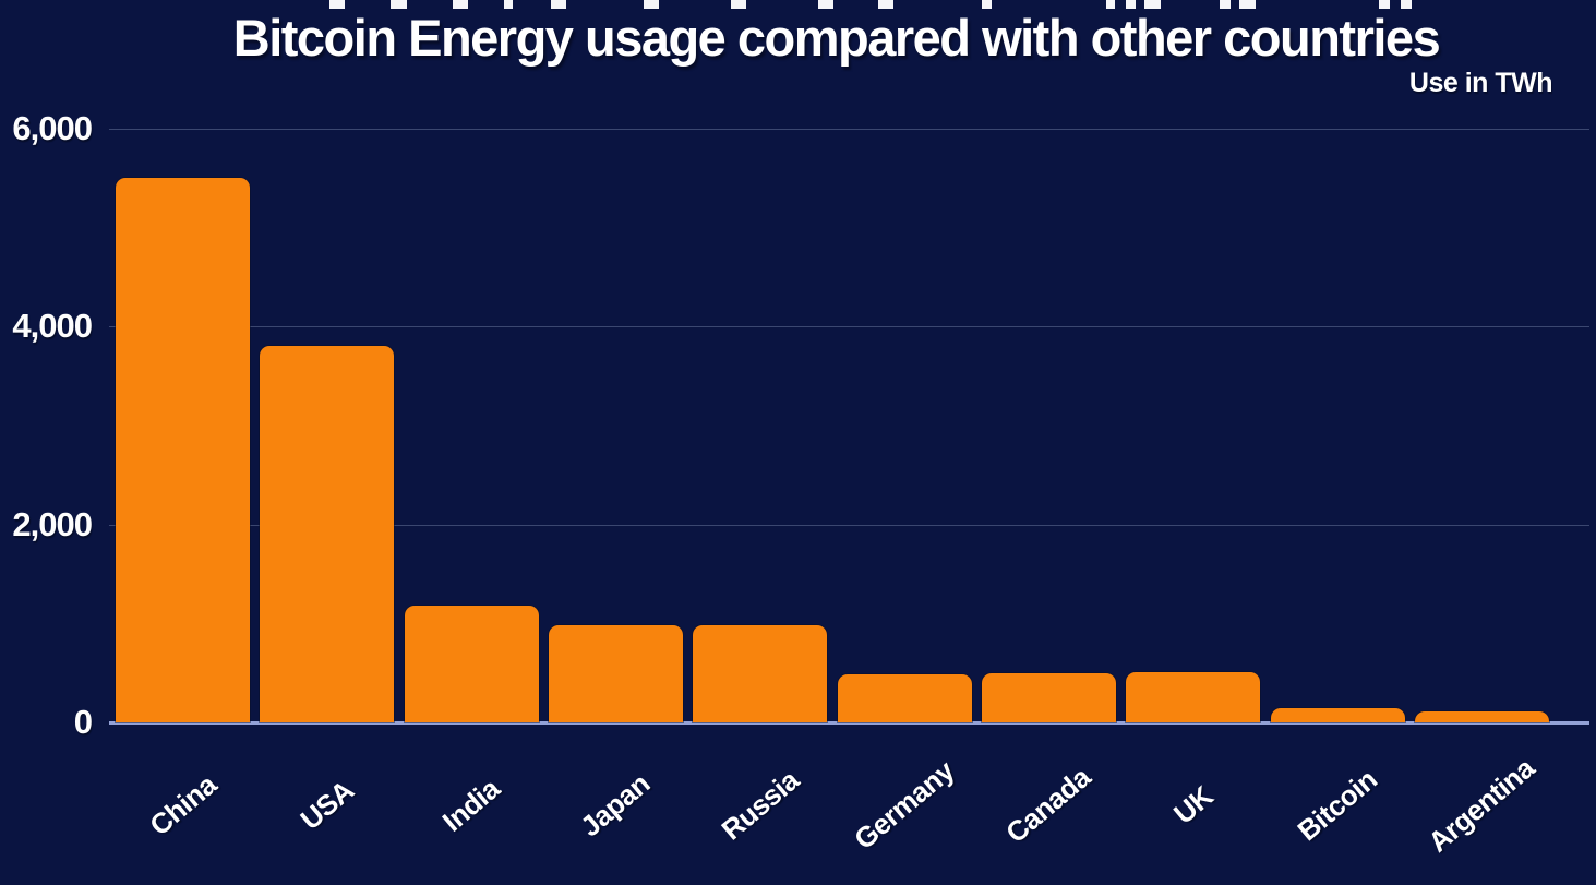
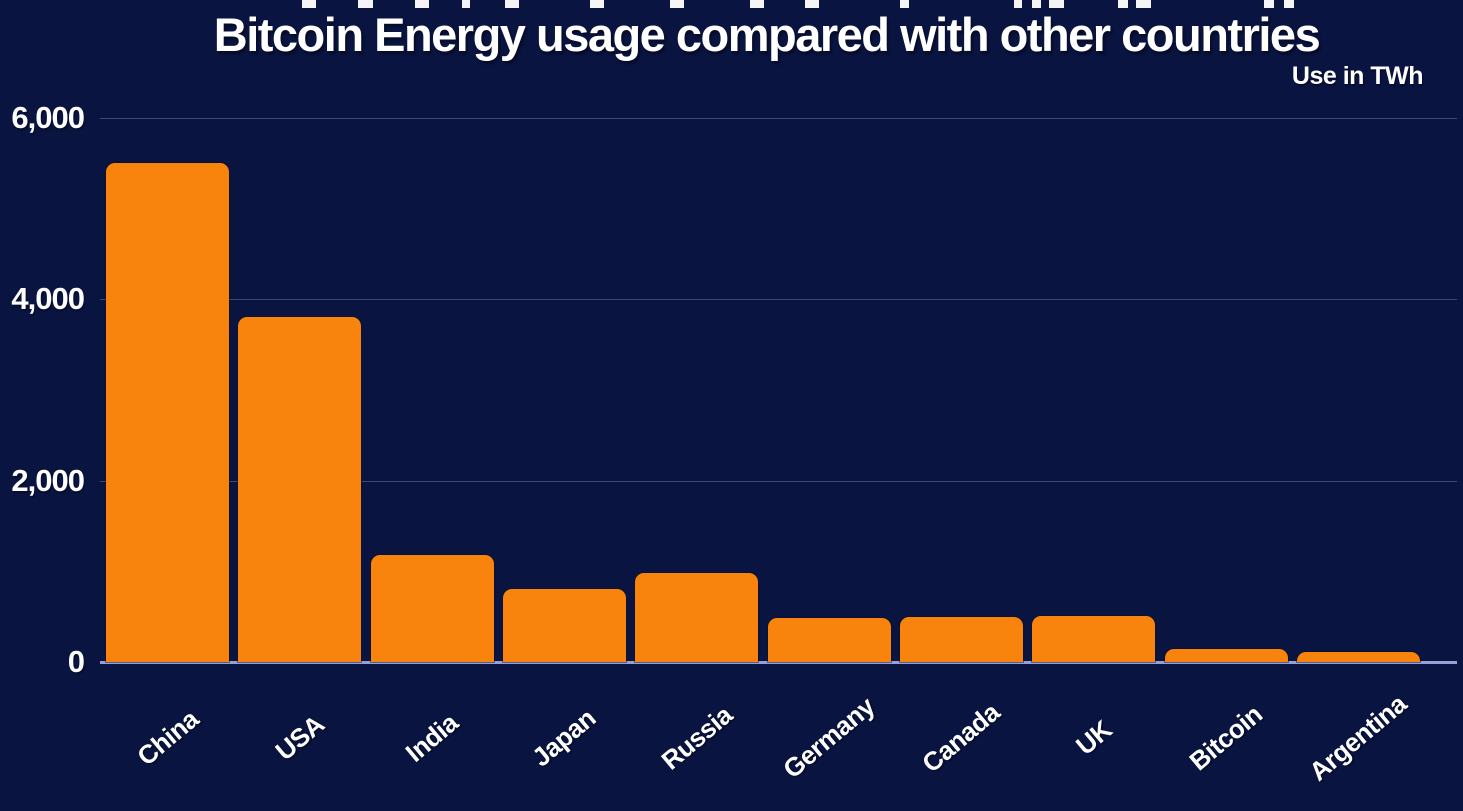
Japan: 1000 -> 800
